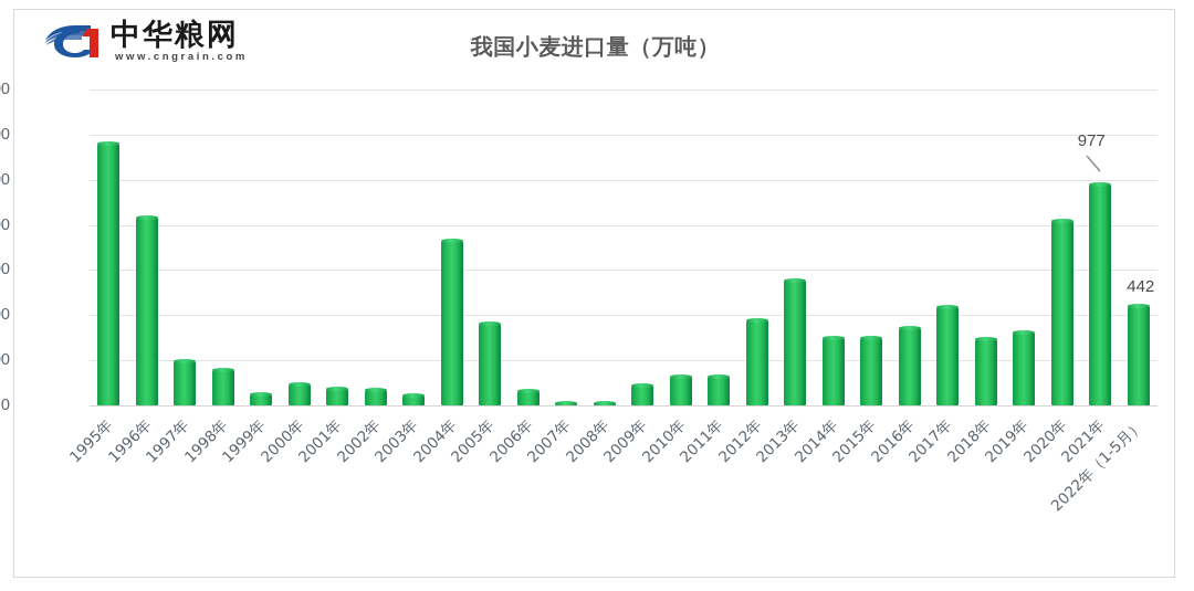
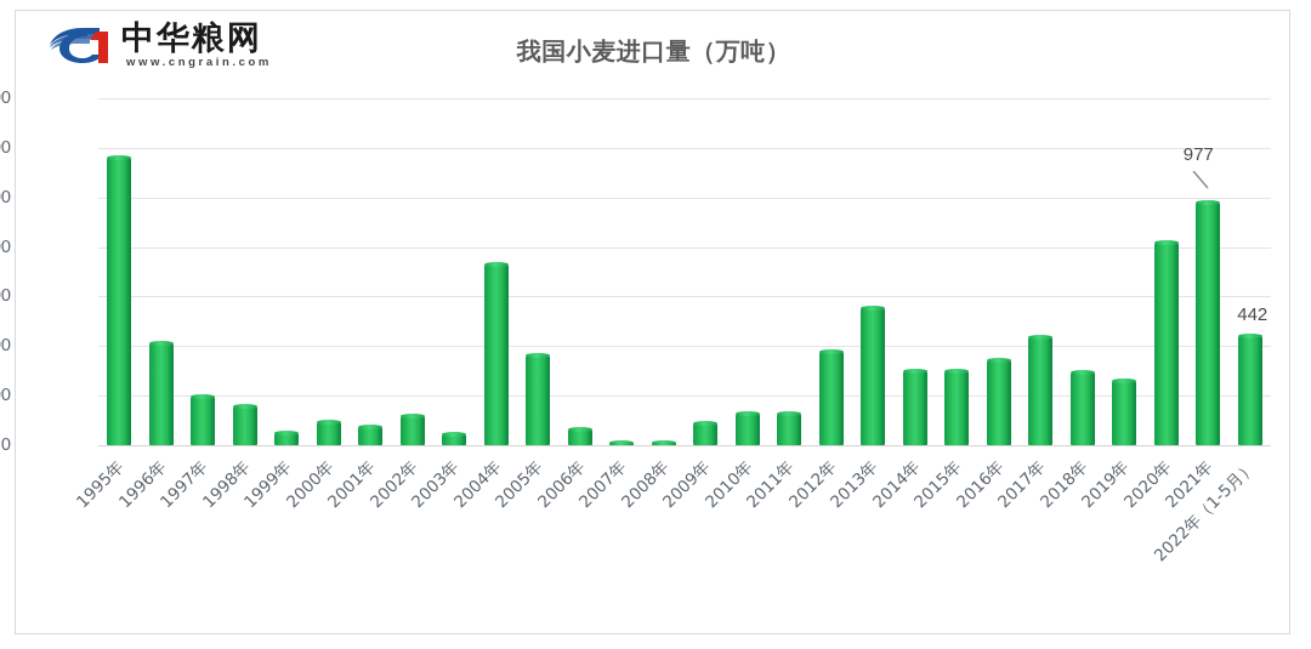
1996年: 830 -> 410
2002年: 70 -> 120
2019年: 320 -> 260
